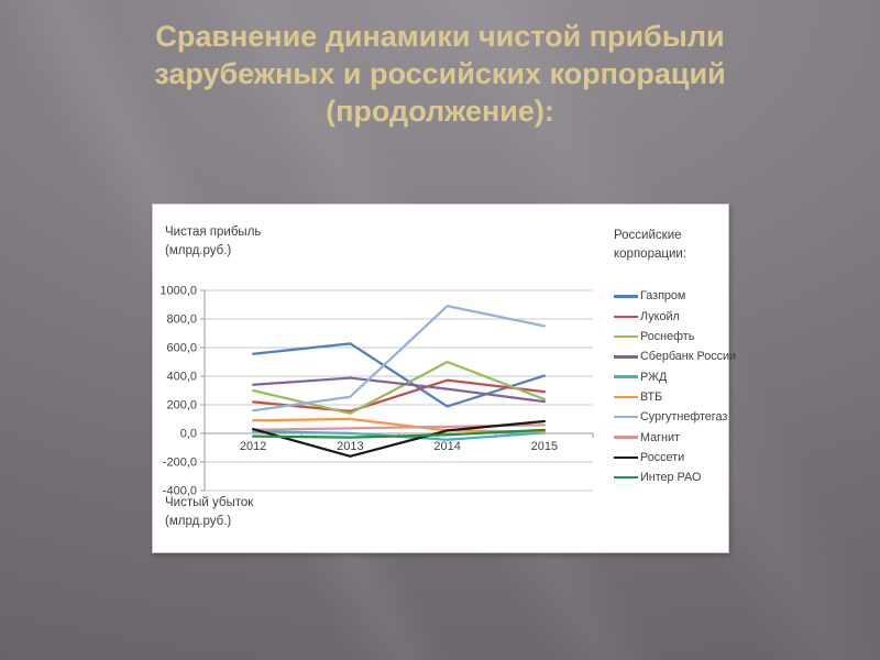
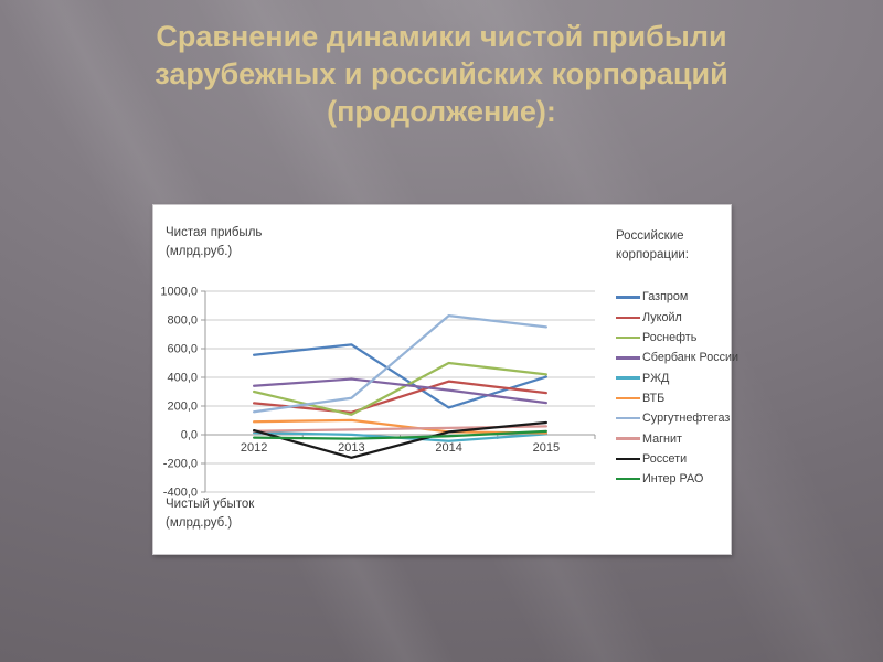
Сургутнефтегаз/2014: 890 -> 830
Роснефть/2015: 240 -> 420
